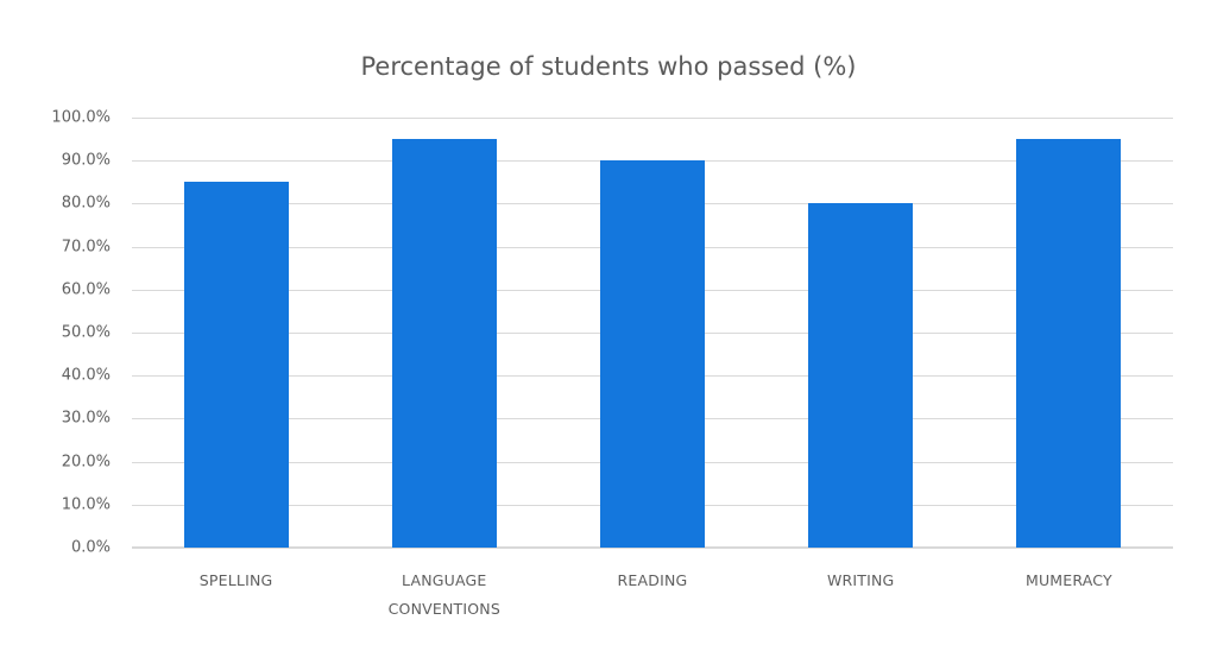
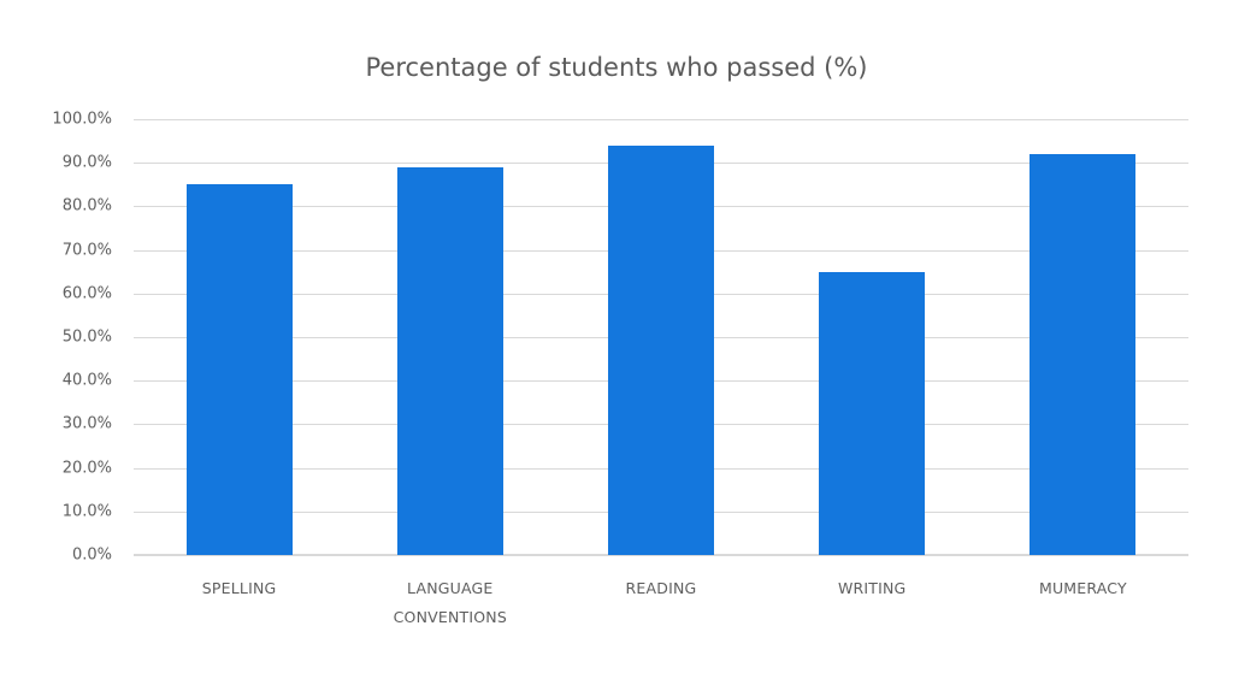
LANGUAGE CONVENTIONS: 95% -> 89%
READING: 90% -> 94%
WRITING: 80% -> 65%
MUMERACY: 95% -> 92%
